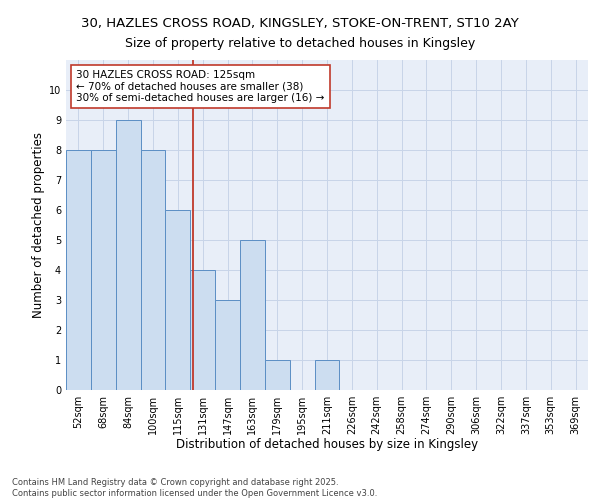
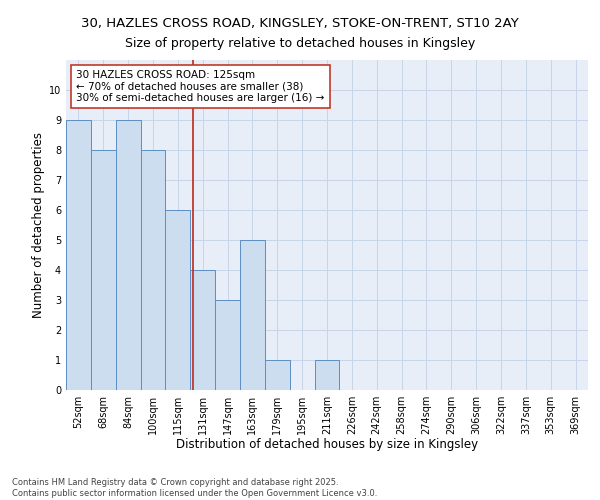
52sqm: 8 -> 9
